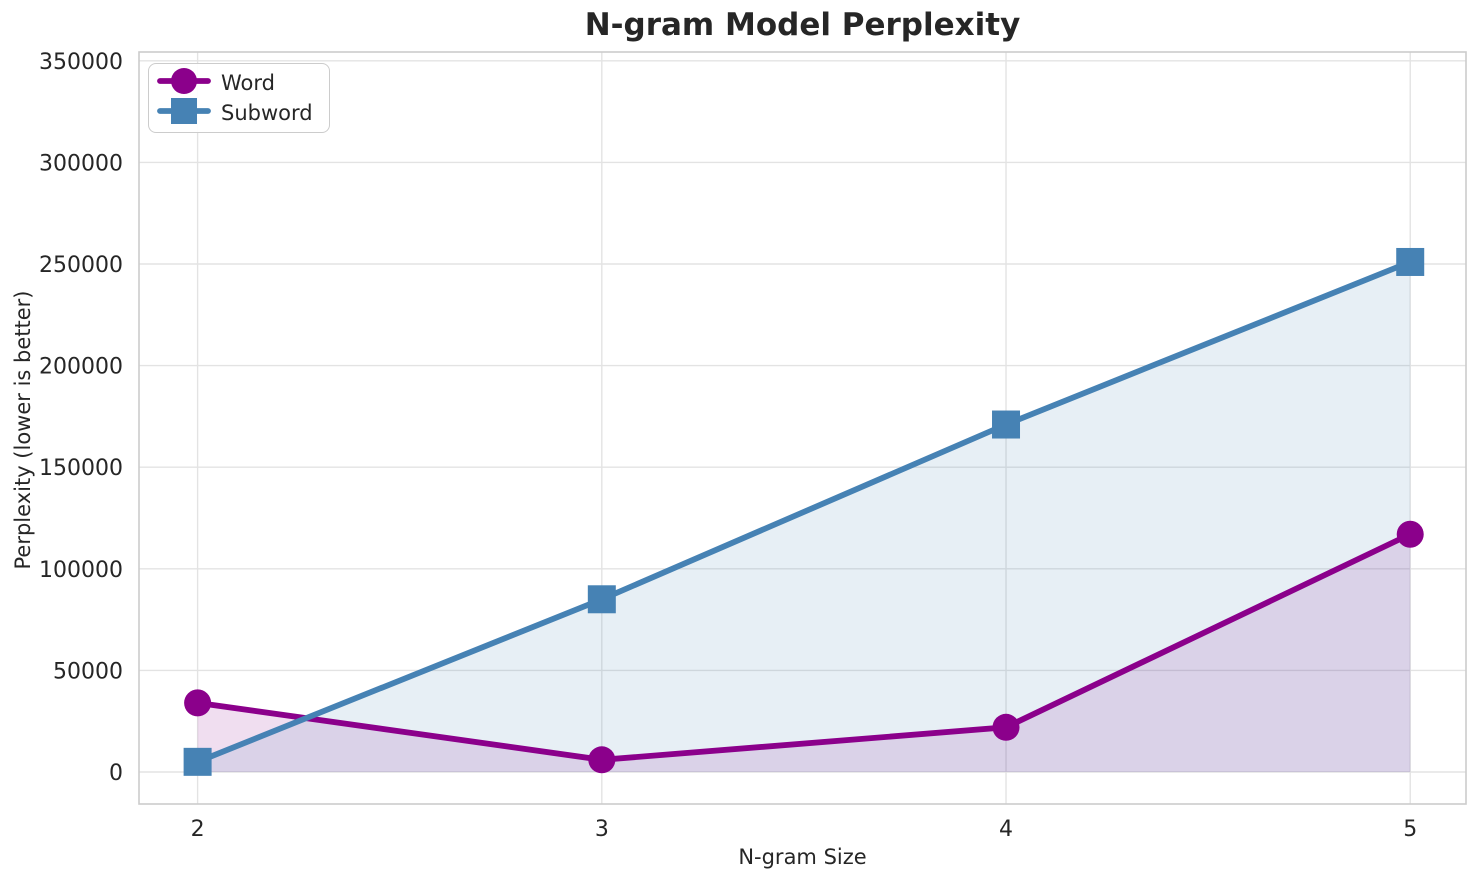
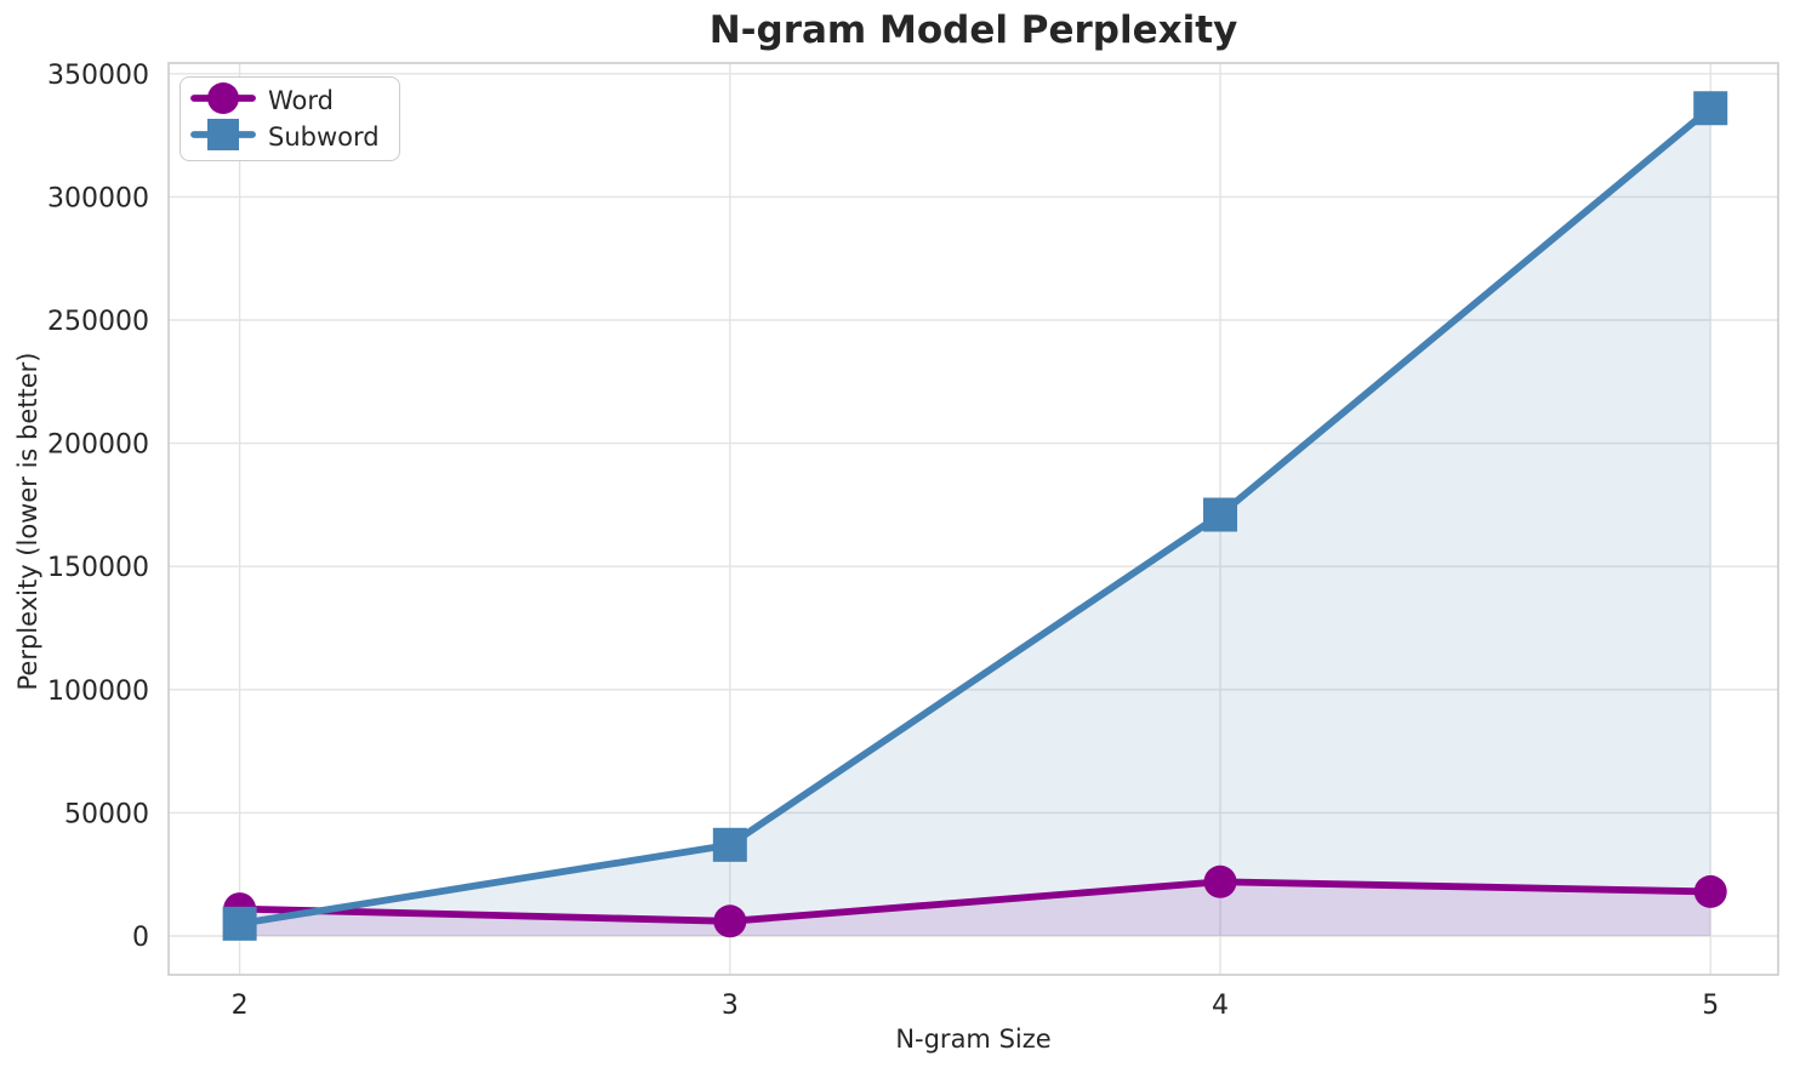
Word/2: 34000 -> 11000
Subword/3: 85000 -> 37000
Word/5: 117000 -> 18000
Subword/5: 251000 -> 336000
